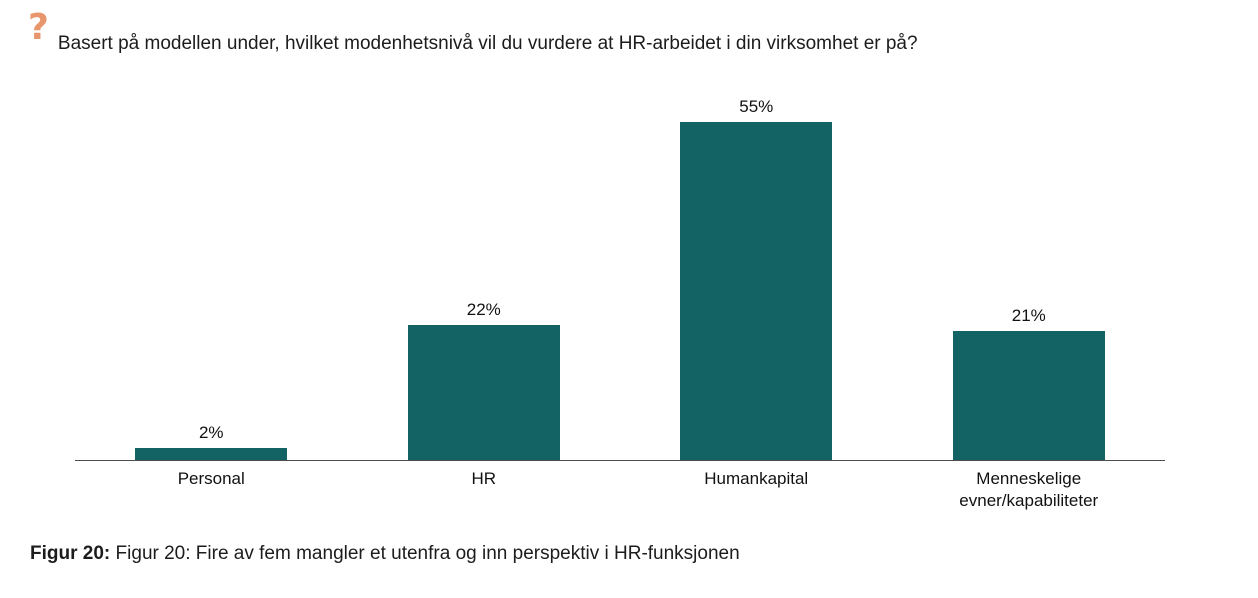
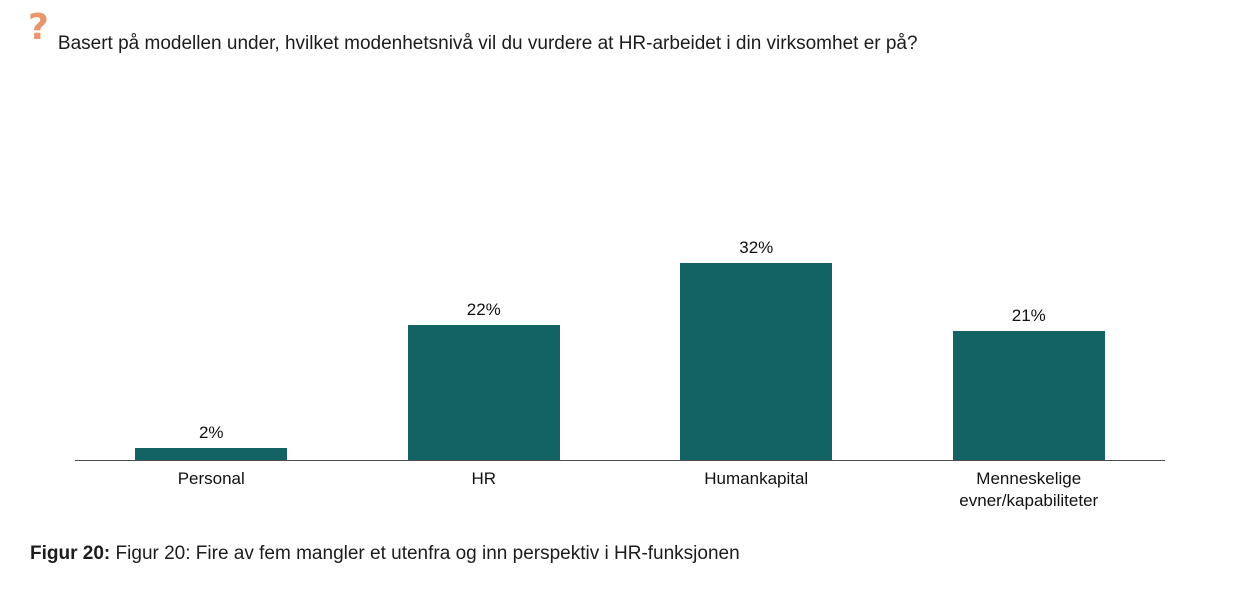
Humankapital: 55% -> 32%
